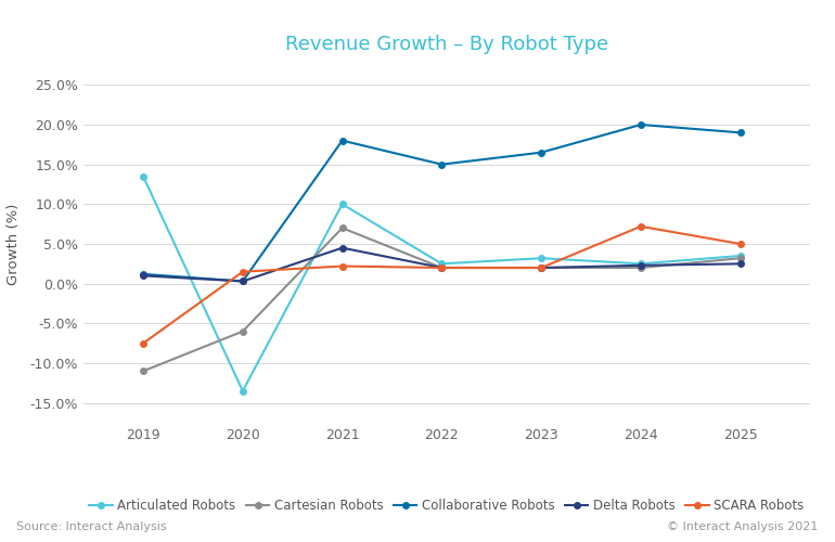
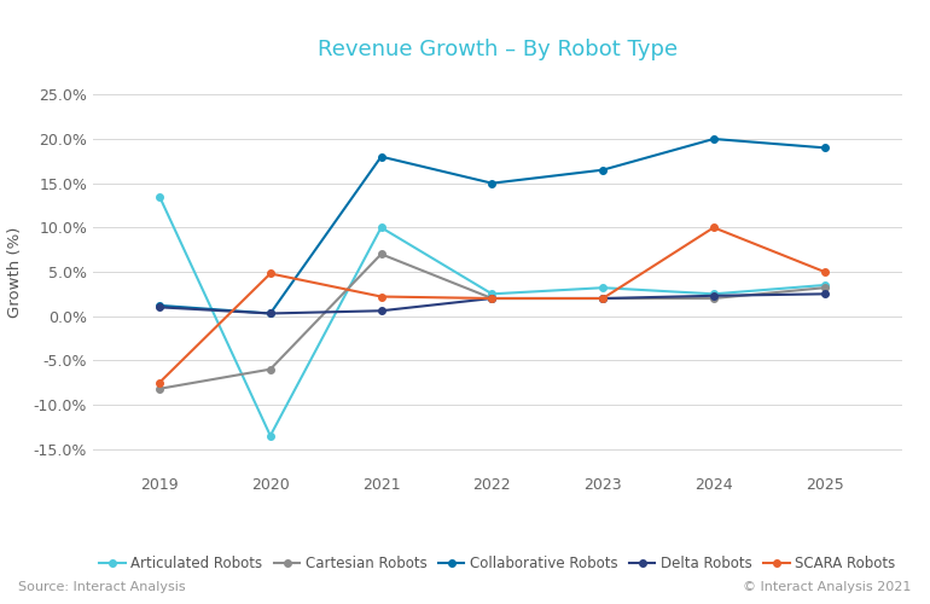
Cartesian Robots/2019: -11.0% -> -8.2%
SCARA Robots/2020: 1.5% -> 4.8%
Delta Robots/2021: 4.5% -> 0.6%
SCARA Robots/2024: 7.2% -> 10.0%
